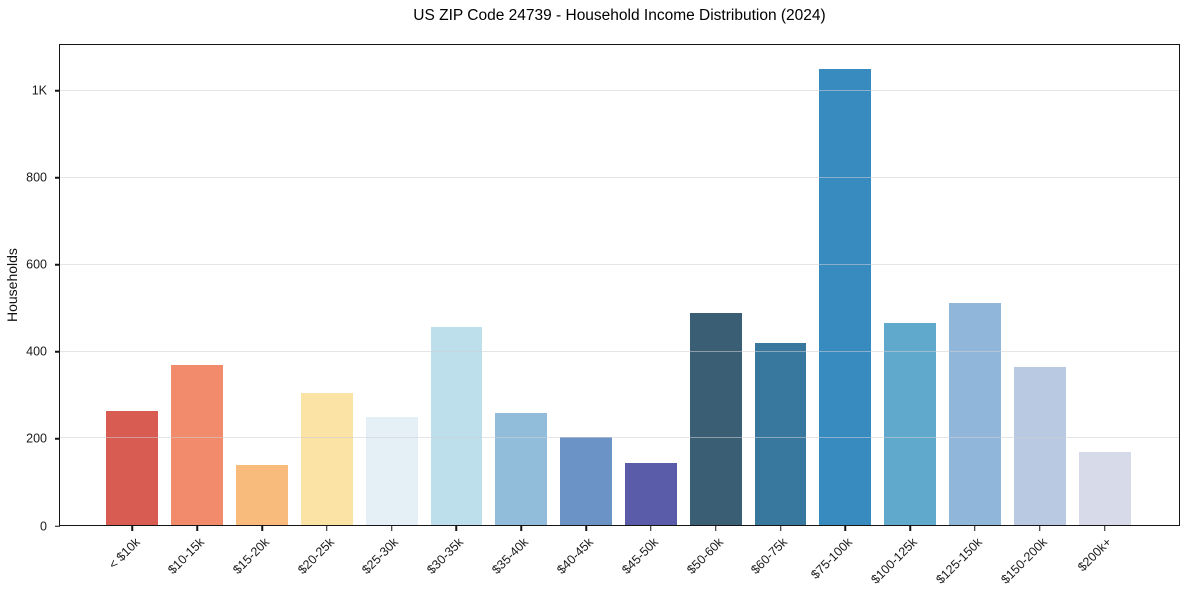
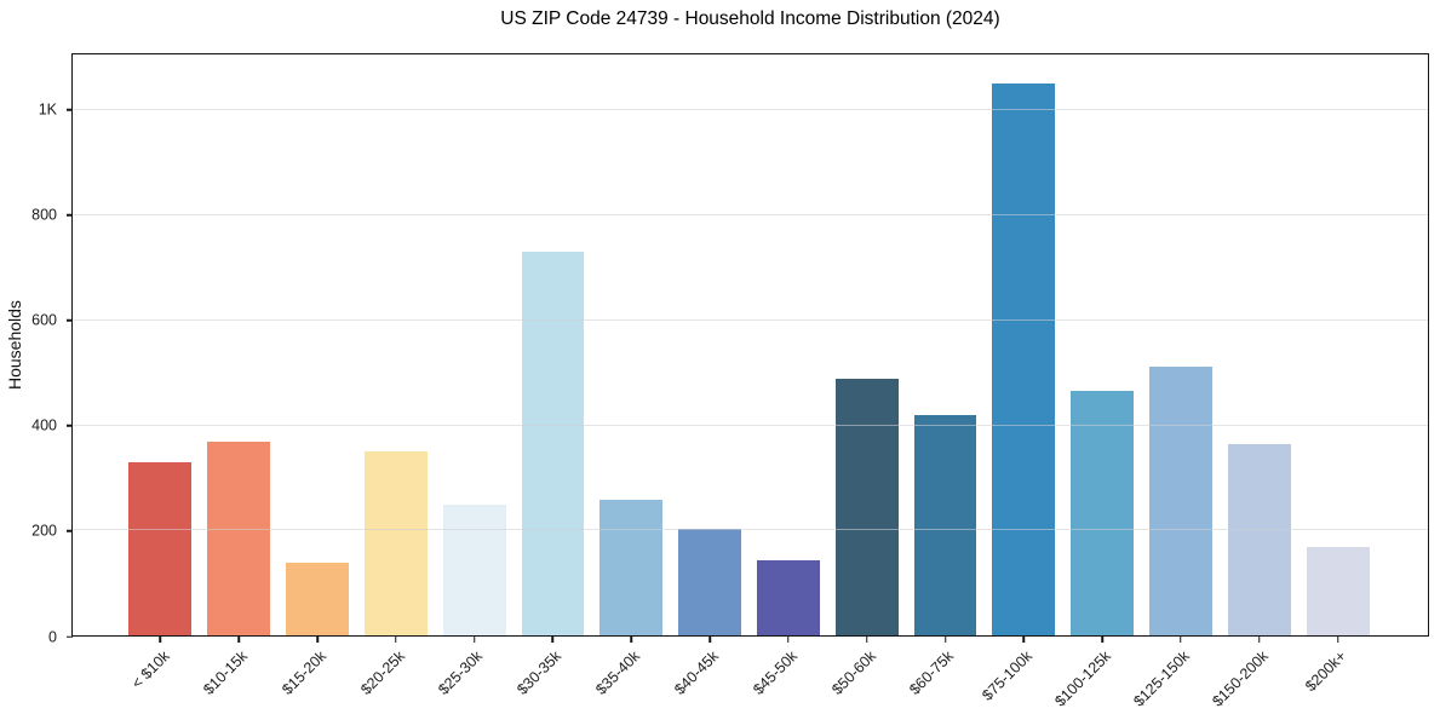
< $10k: 260 -> 330
$20-25k: 300 -> 350
$30-35k: 460 -> 730
